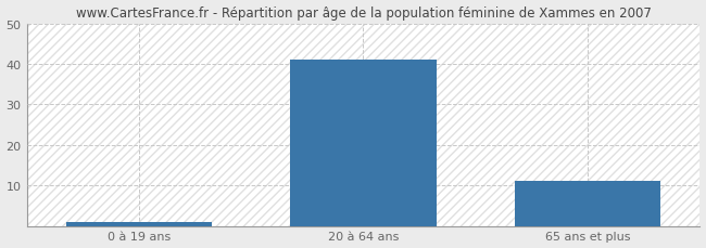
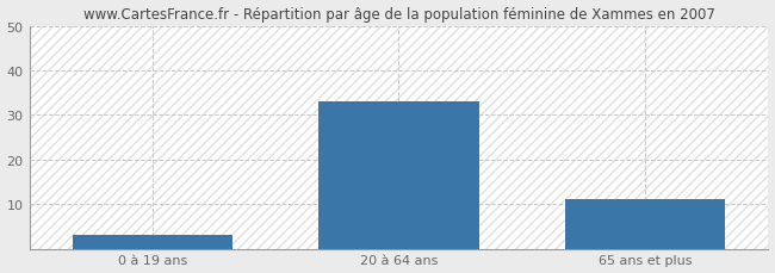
0 à 19 ans: 1 -> 3
20 à 64 ans: 41 -> 33
